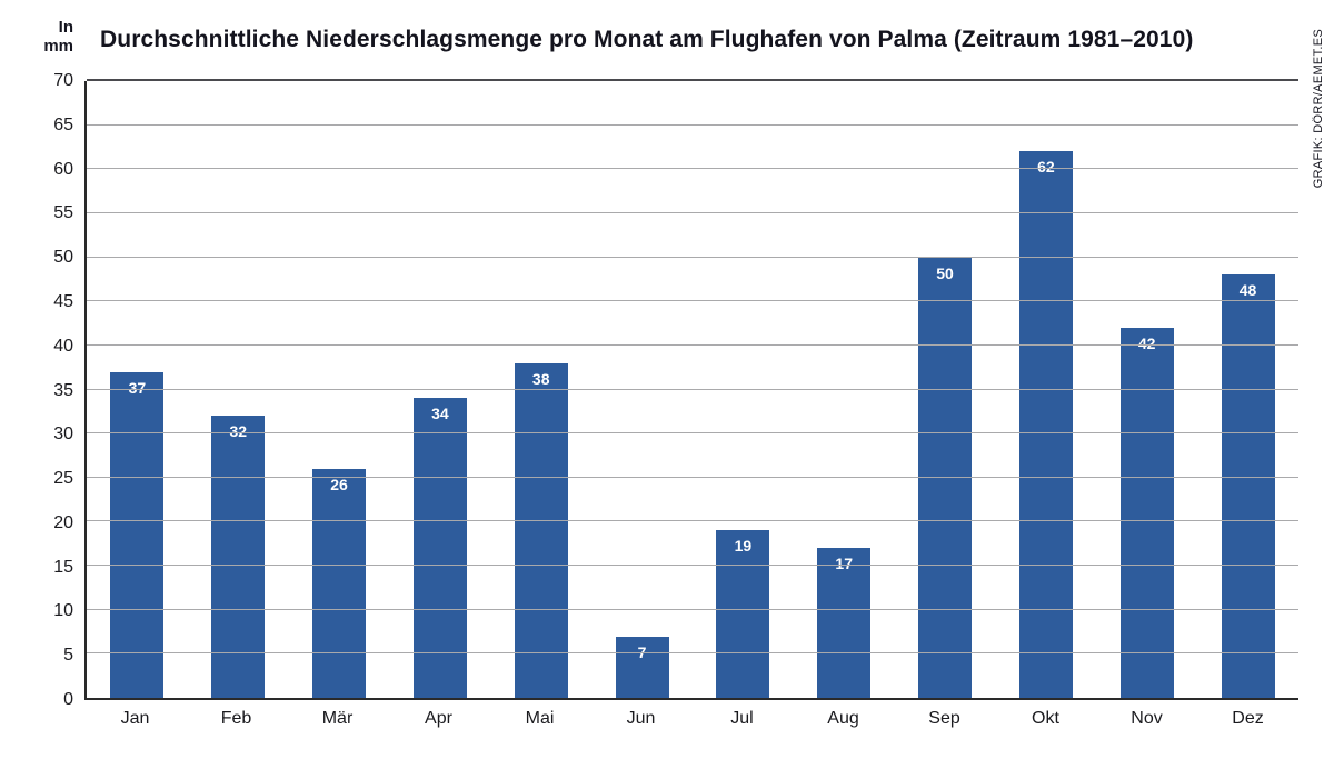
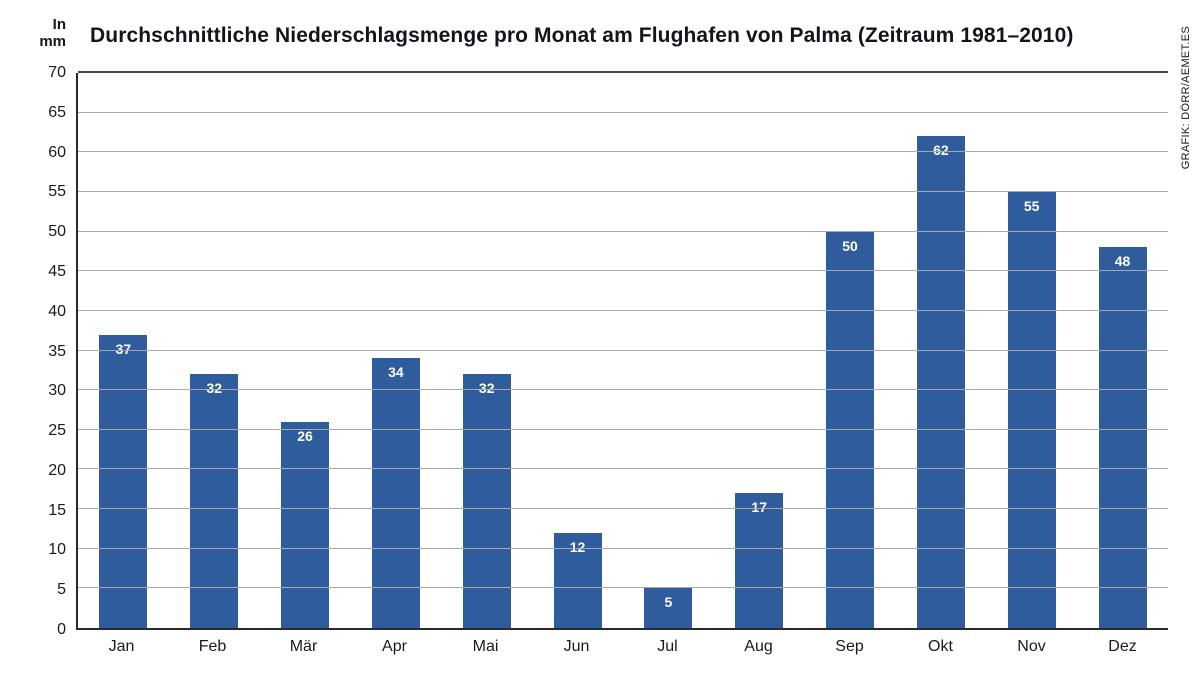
Mai: 38 -> 32
Jun: 7 -> 12
Jul: 19 -> 5
Nov: 42 -> 55
